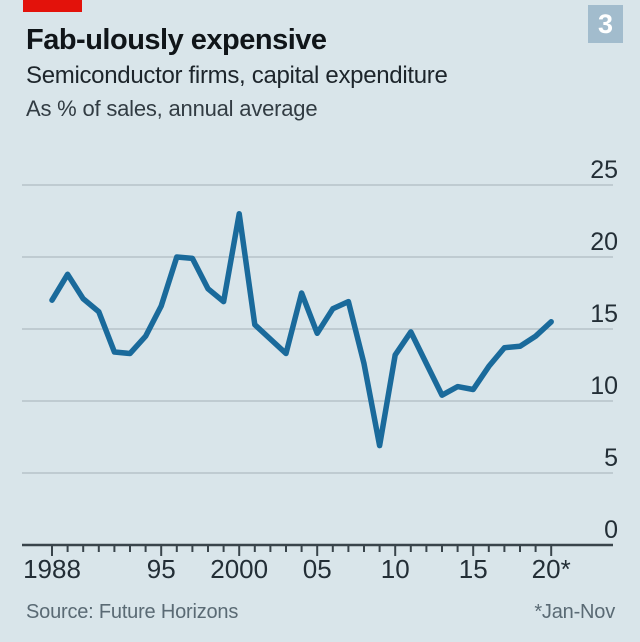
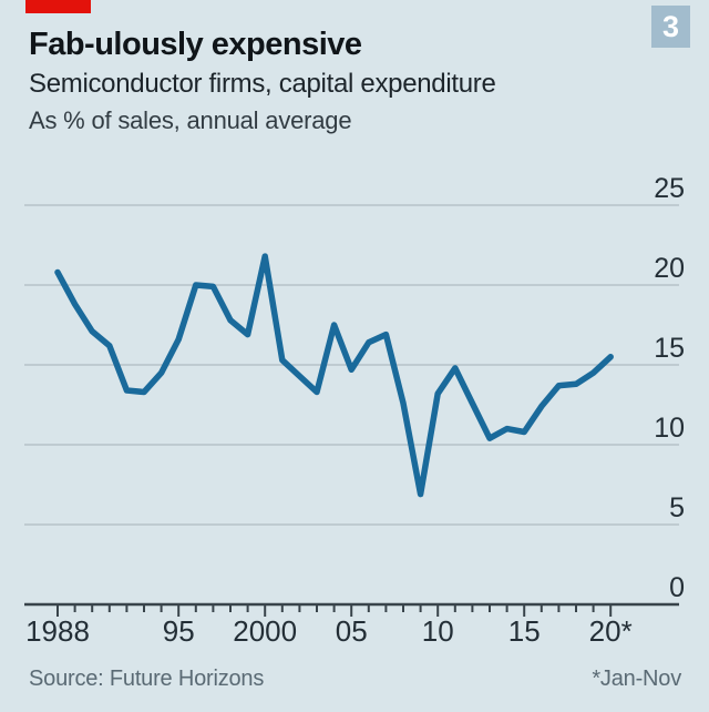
1988: 17.0 -> 20.8
2000: 23.0 -> 21.8
